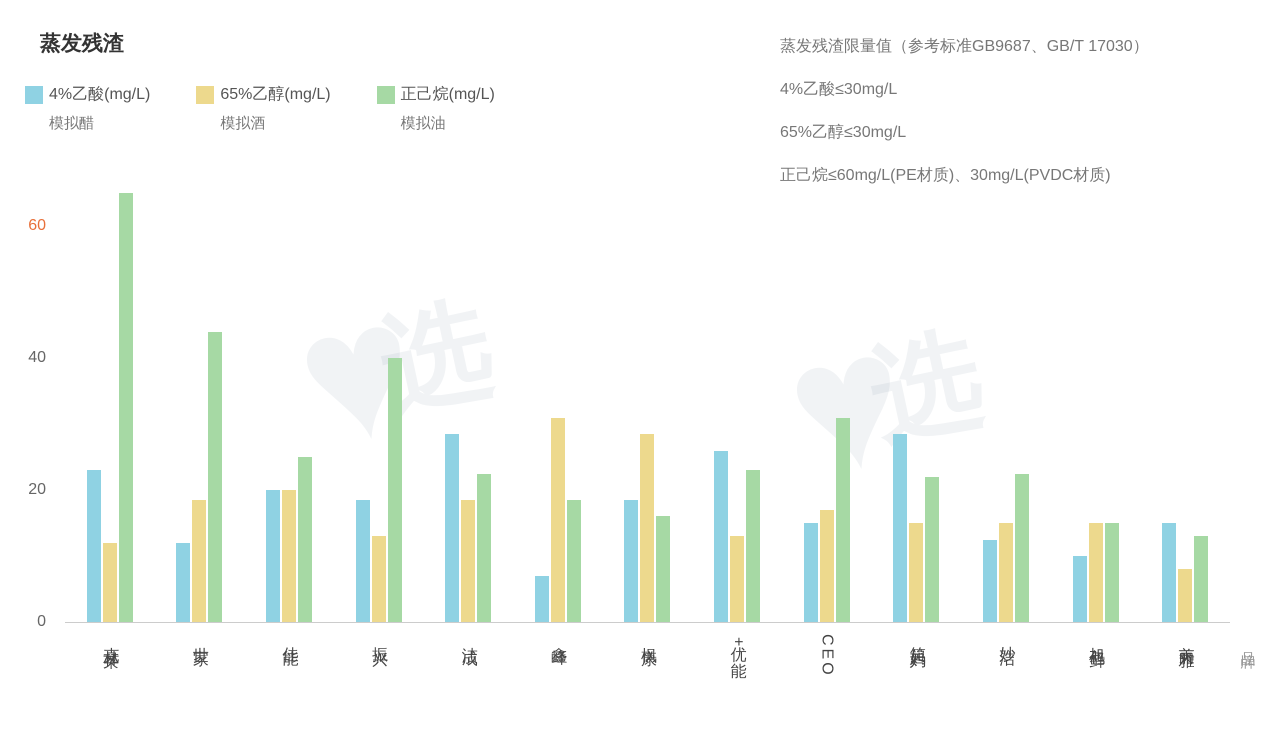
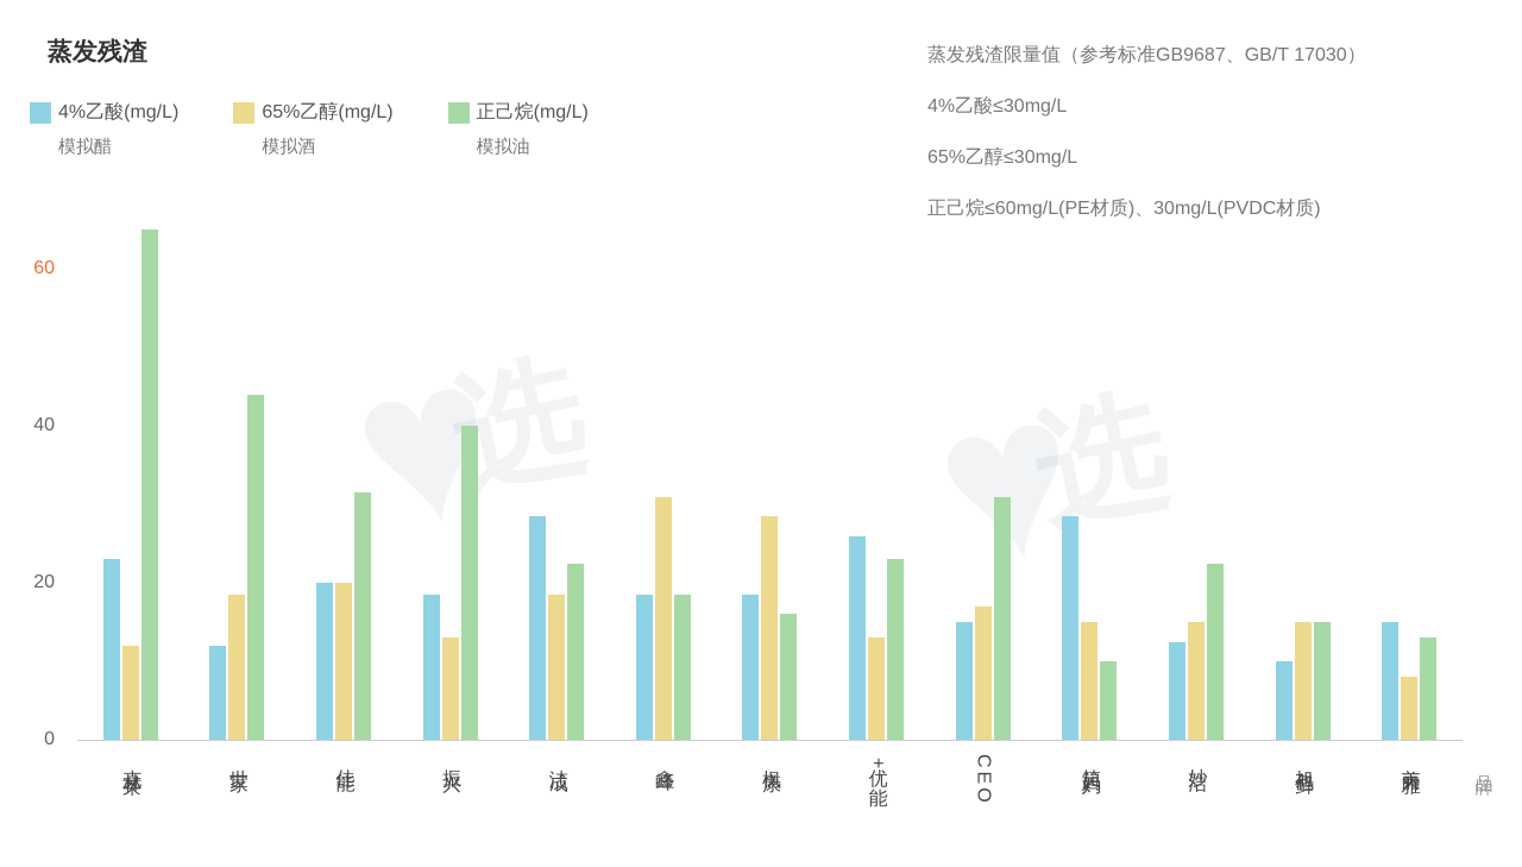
正己烷(mg/L)/佳能: 25 -> 32
4%乙酸(mg/L)/鑫峰: 7 -> 18
正己烷(mg/L)/笑妈妈: 22 -> 10
